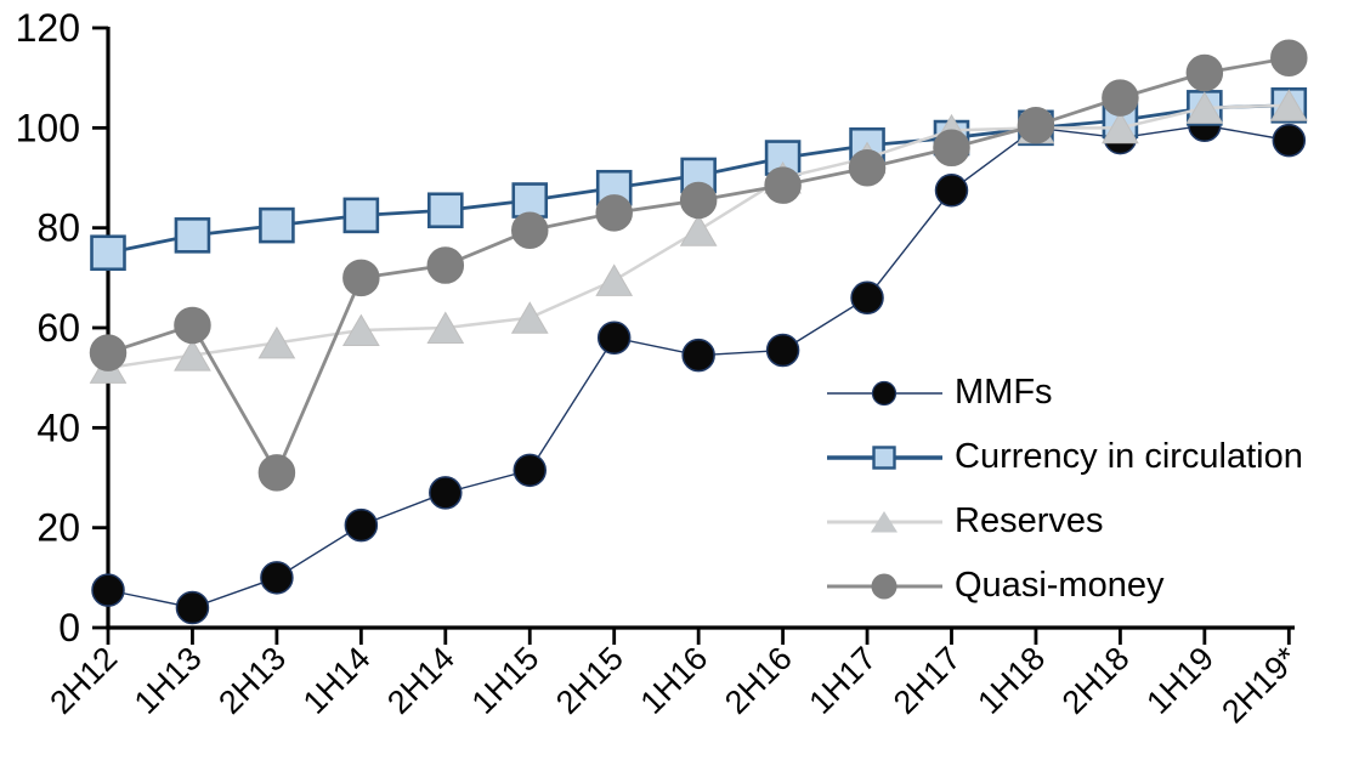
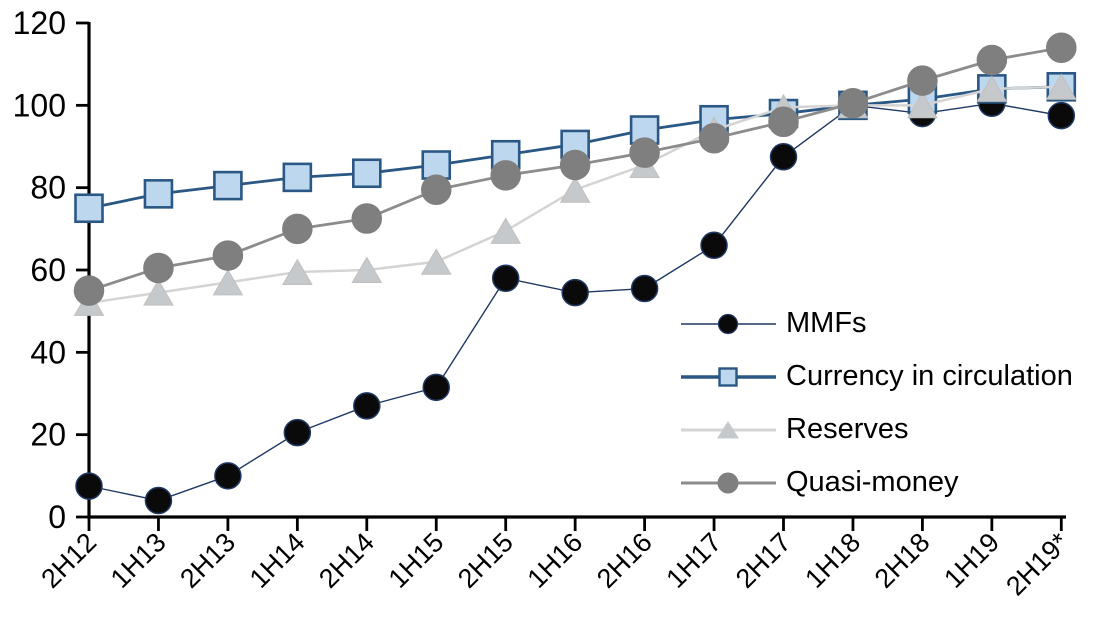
Quasi-money/2H13: 31 -> 64
Reserves/2H16: 90 -> 86
